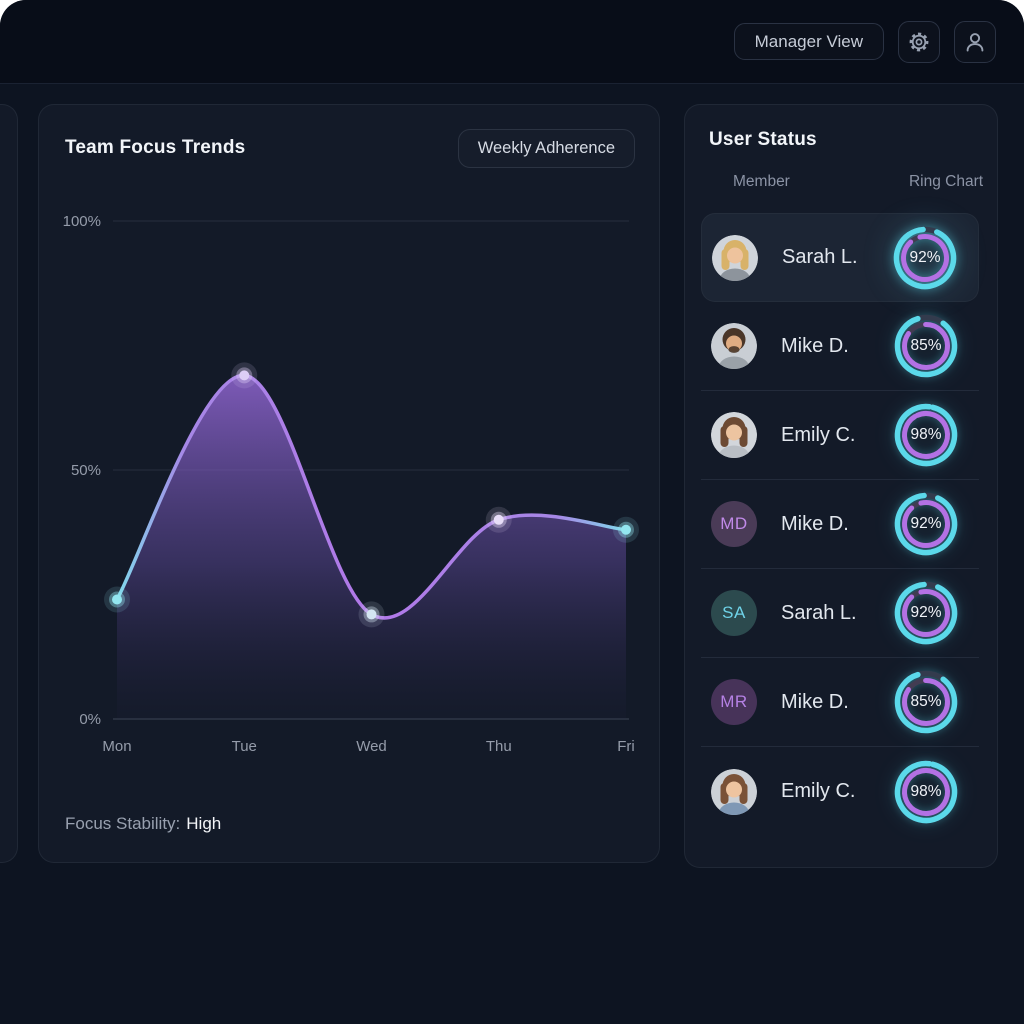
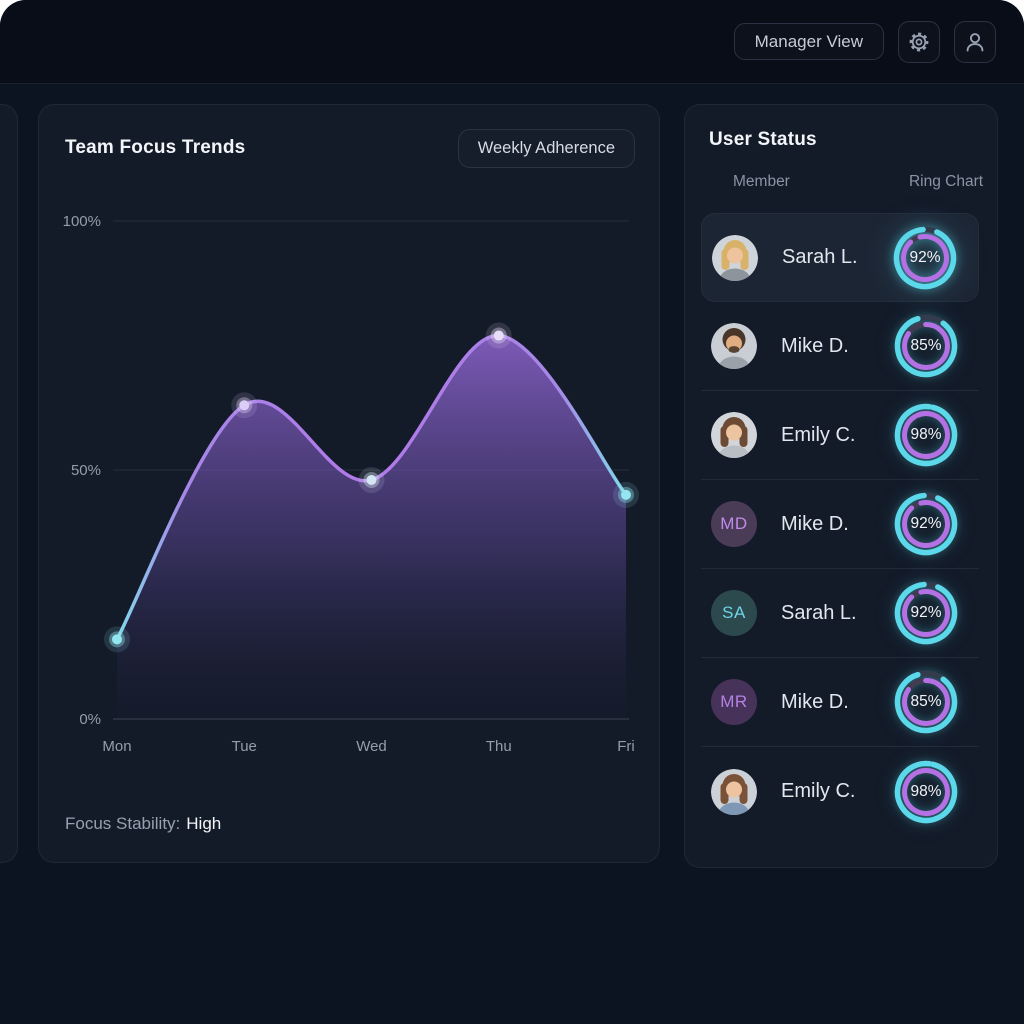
Mon: 24% -> 16%
Tue: 69% -> 63%
Wed: 21% -> 48%
Thu: 40% -> 77%
Fri: 38% -> 45%
